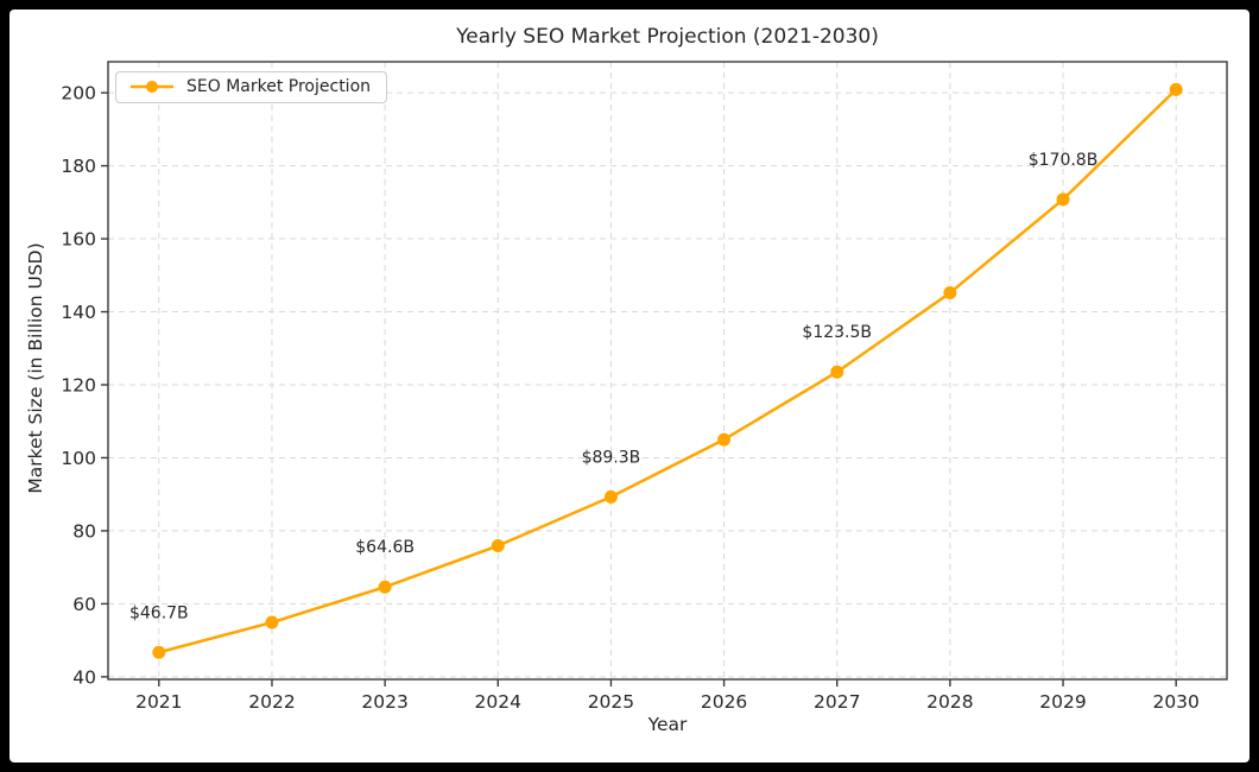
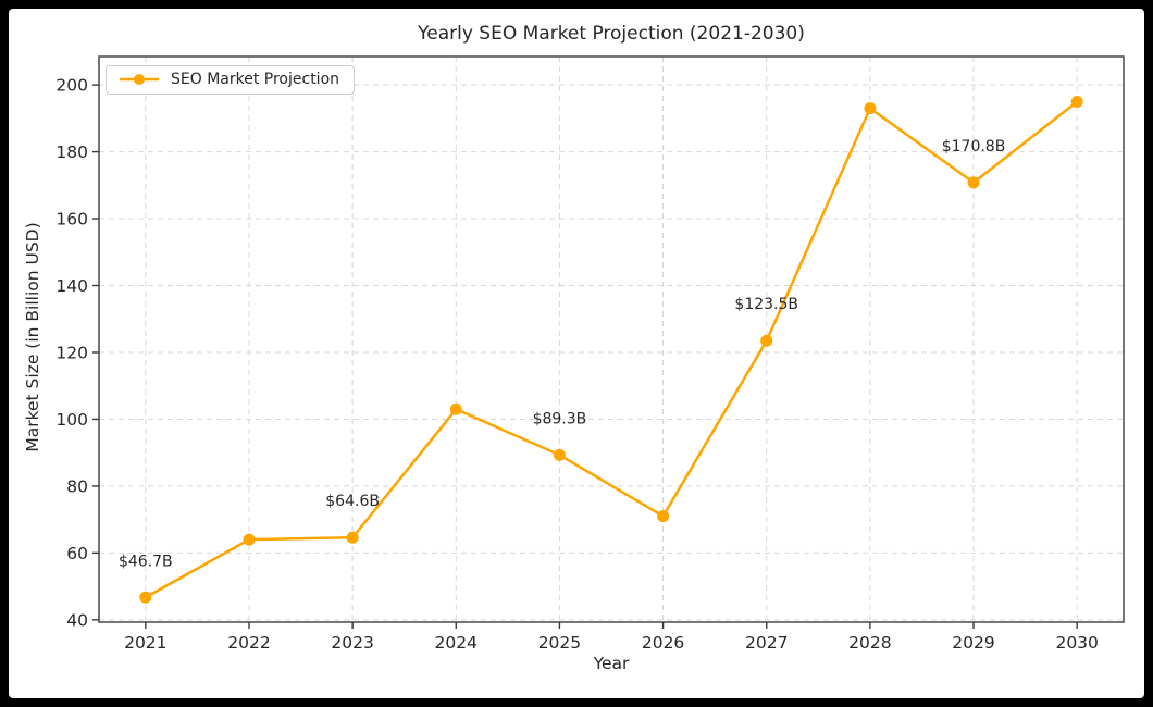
2022: 55 -> 64
2024: 76 -> 103
2026: 105 -> 71
2028: 145 -> 193
2030: 201 -> 195
